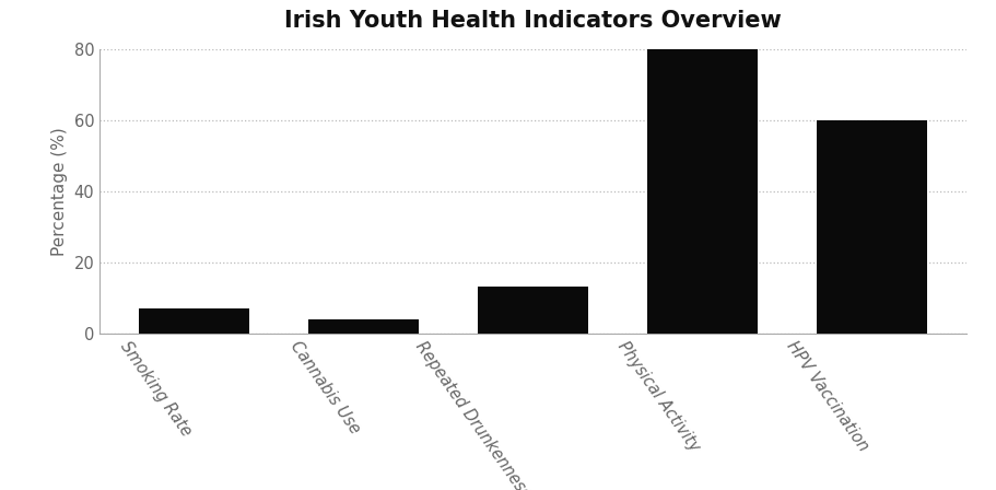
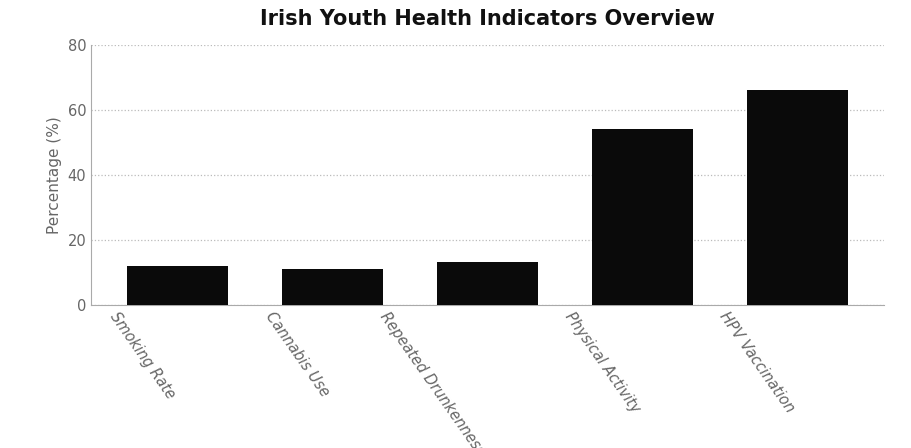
Smoking Rate: 7 -> 12
Cannabis Use: 4 -> 11
Physical Activity: 80 -> 54
HPV Vaccination: 60 -> 66
